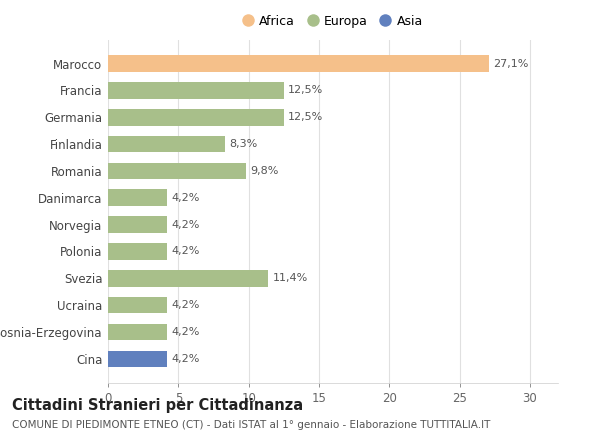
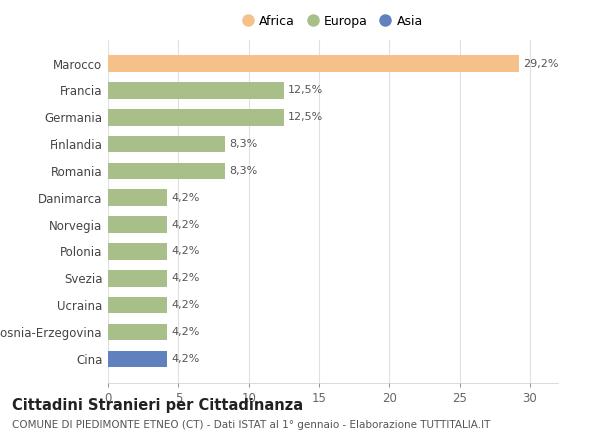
Marocco: 27,1% -> 29,2%
Romania: 9,8% -> 8,3%
Svezia: 11,4% -> 4,2%
